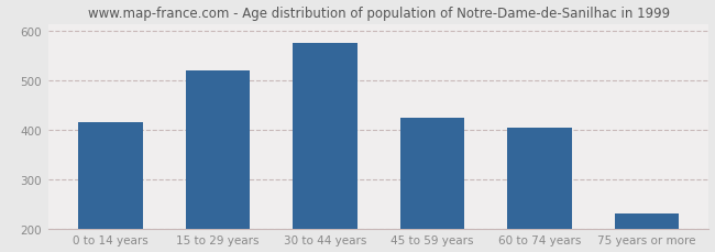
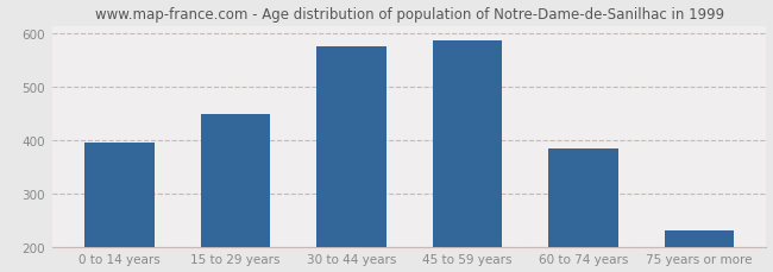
0 to 14 years: 415 -> 395
15 to 29 years: 520 -> 450
45 to 59 years: 425 -> 588
60 to 74 years: 405 -> 385
